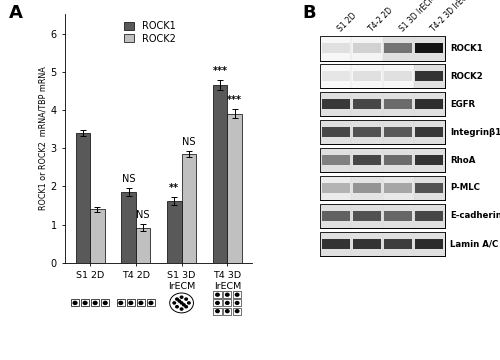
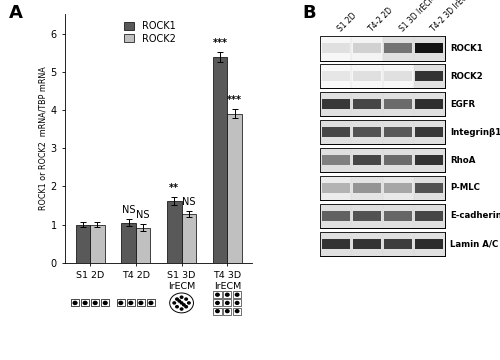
ROCK1/S1 2D: 3.40 -> 1.00
ROCK2/S1 2D: 1.40 -> 1.00
ROCK1/T4 2D: 1.85 -> 1.05
ROCK2/S1 3D lrECM: 2.85 -> 1.28
ROCK1/T4 3D lrECM: 4.65 -> 5.38
